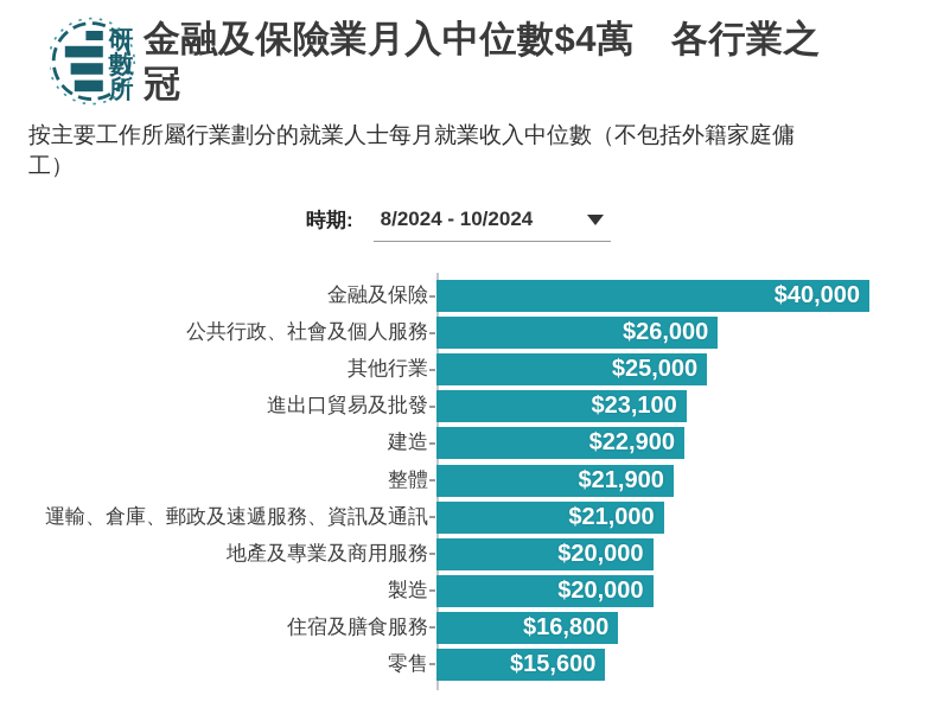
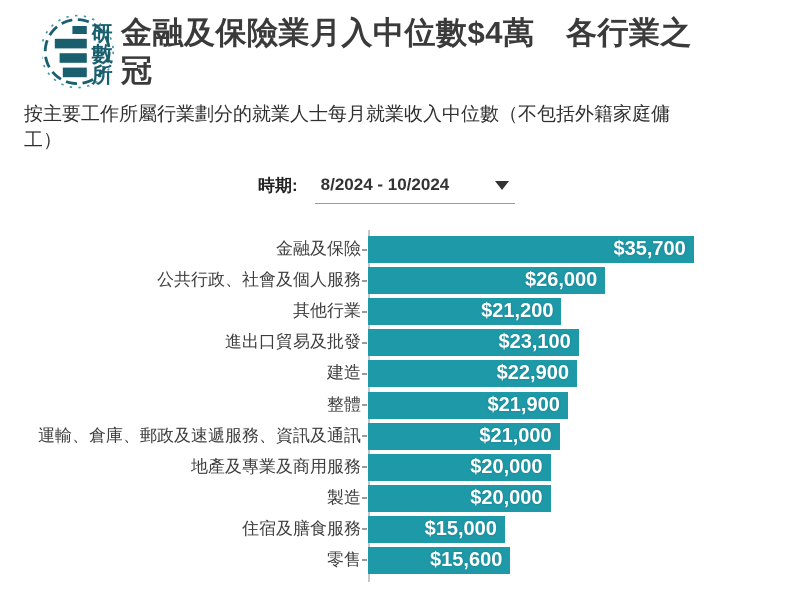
金融及保險: $40,000 -> $35,700
其他行業: $25,000 -> $21,200
住宿及膳食服務: $16,800 -> $15,000
